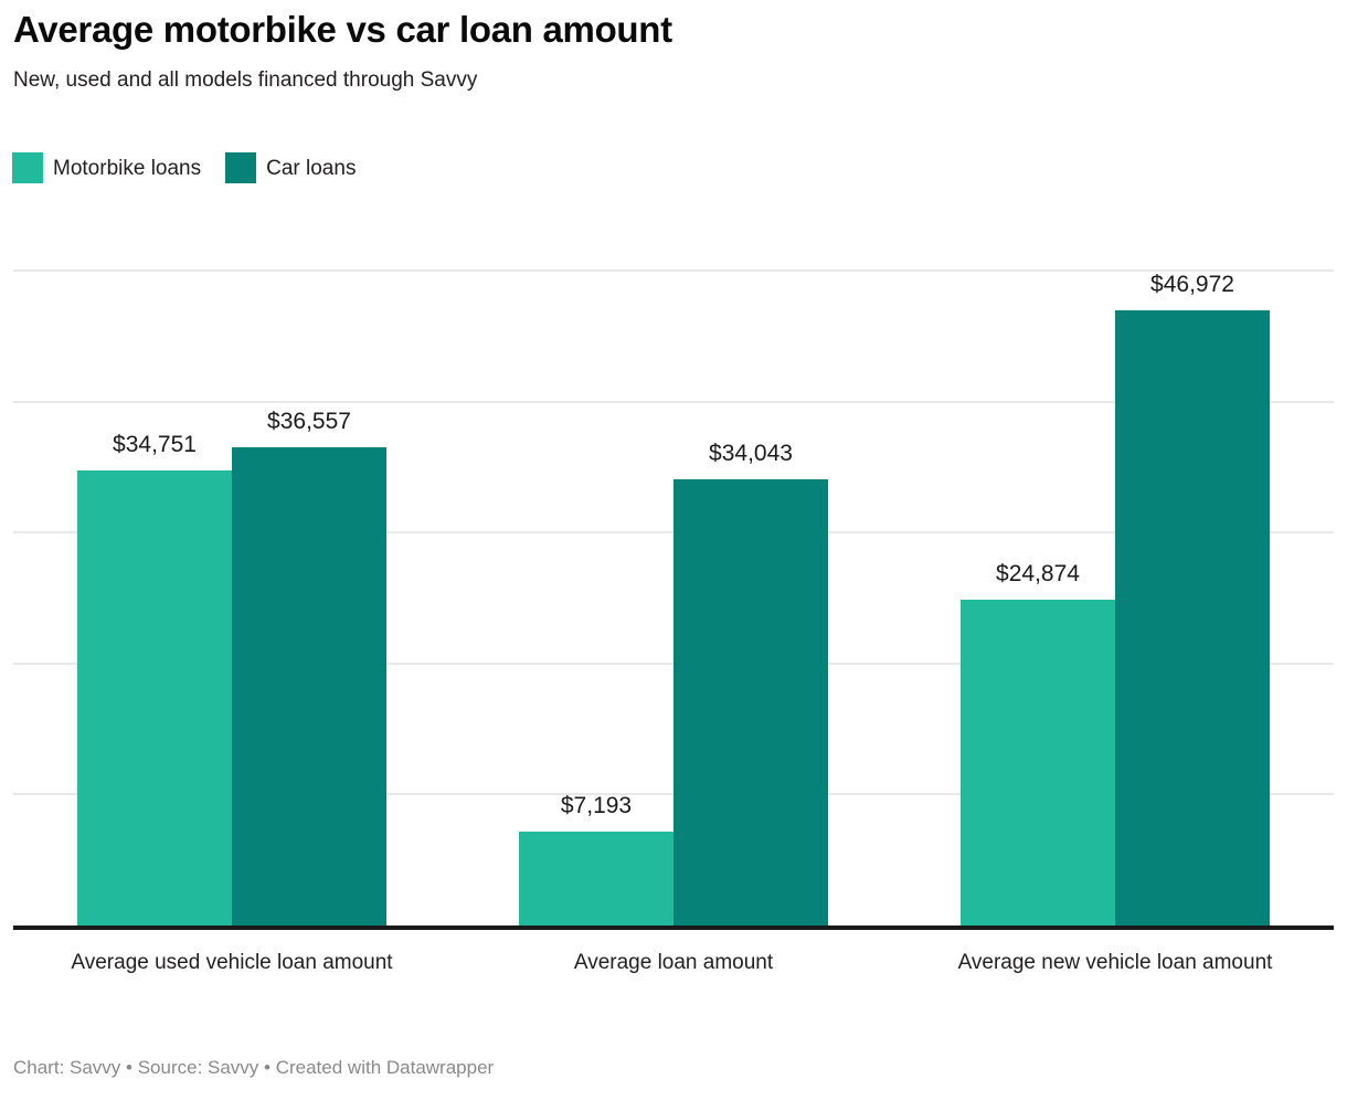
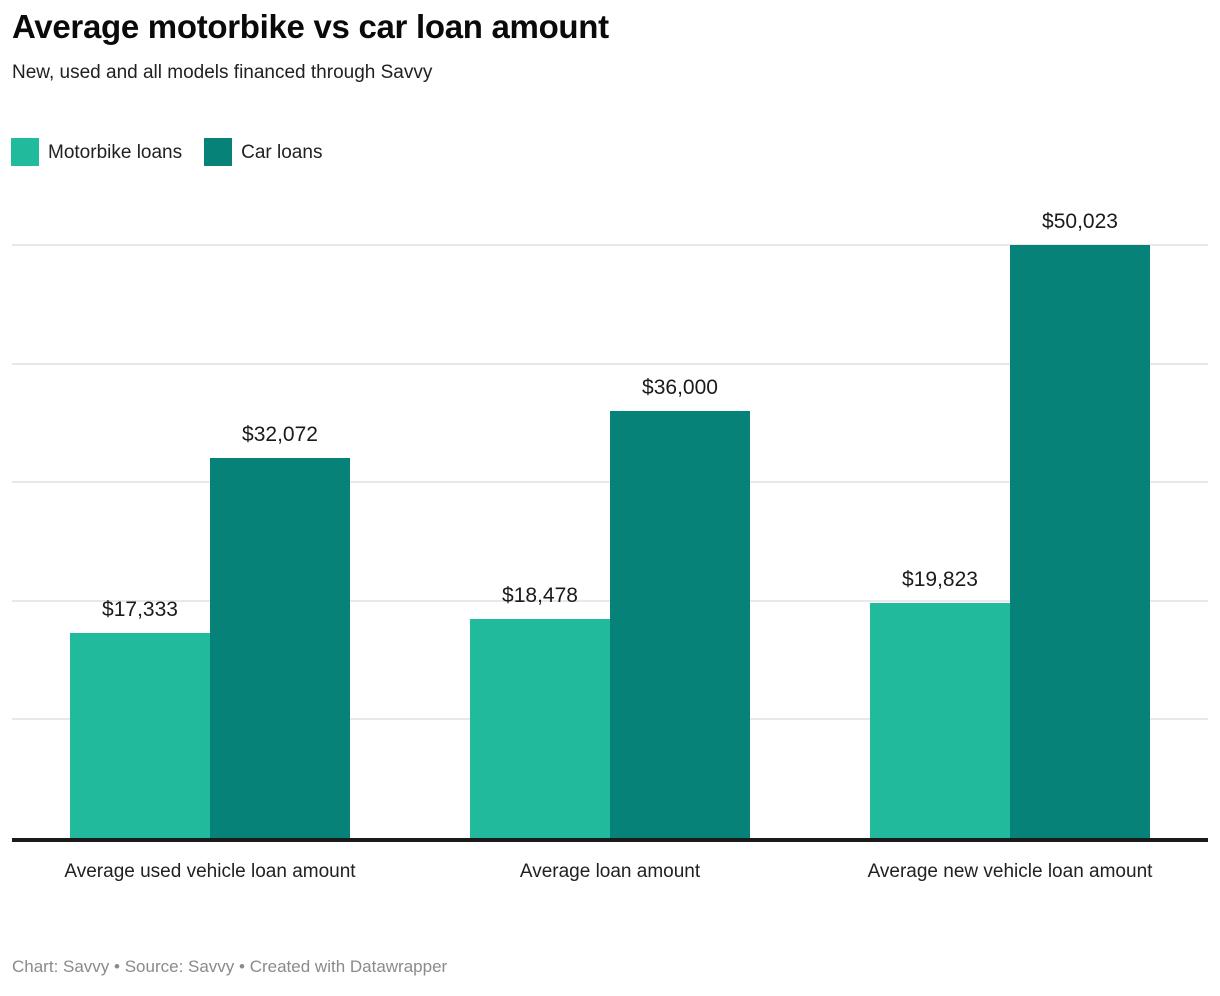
Motorbike loans/Average used vehicle loan amount: $34,751 -> $17,333
Car loans/Average used vehicle loan amount: $36,557 -> $32,072
Motorbike loans/Average loan amount: $7,193 -> $18,478
Car loans/Average loan amount: $34,043 -> $36,000
Motorbike loans/Average new vehicle loan amount: $24,874 -> $19,823
Car loans/Average new vehicle loan amount: $46,972 -> $50,023
